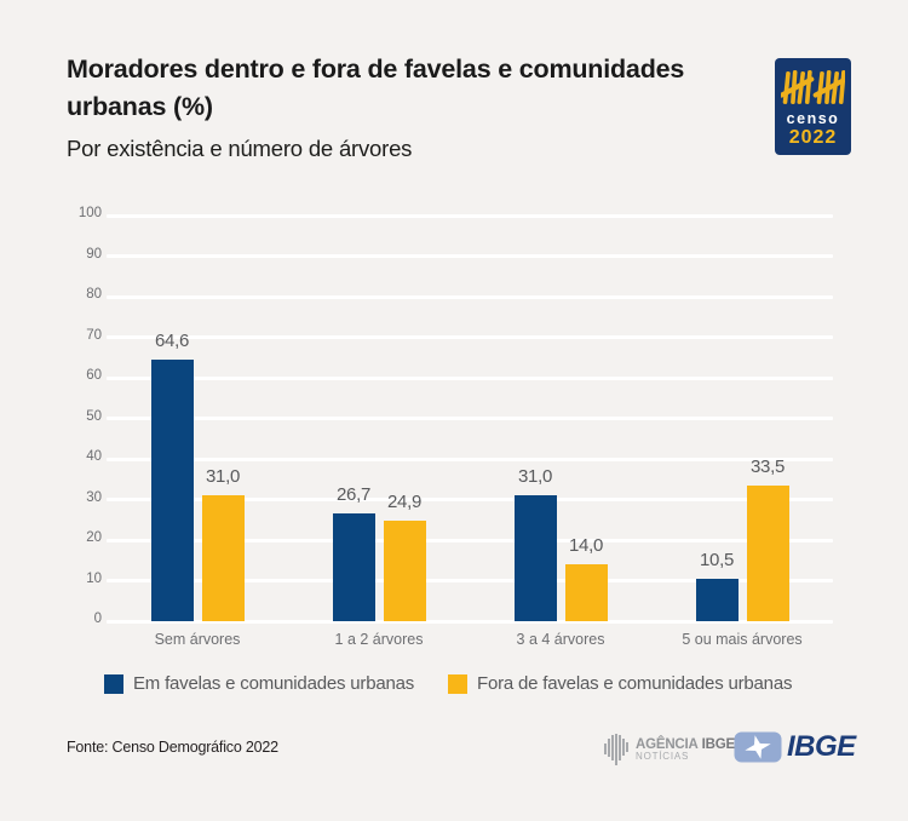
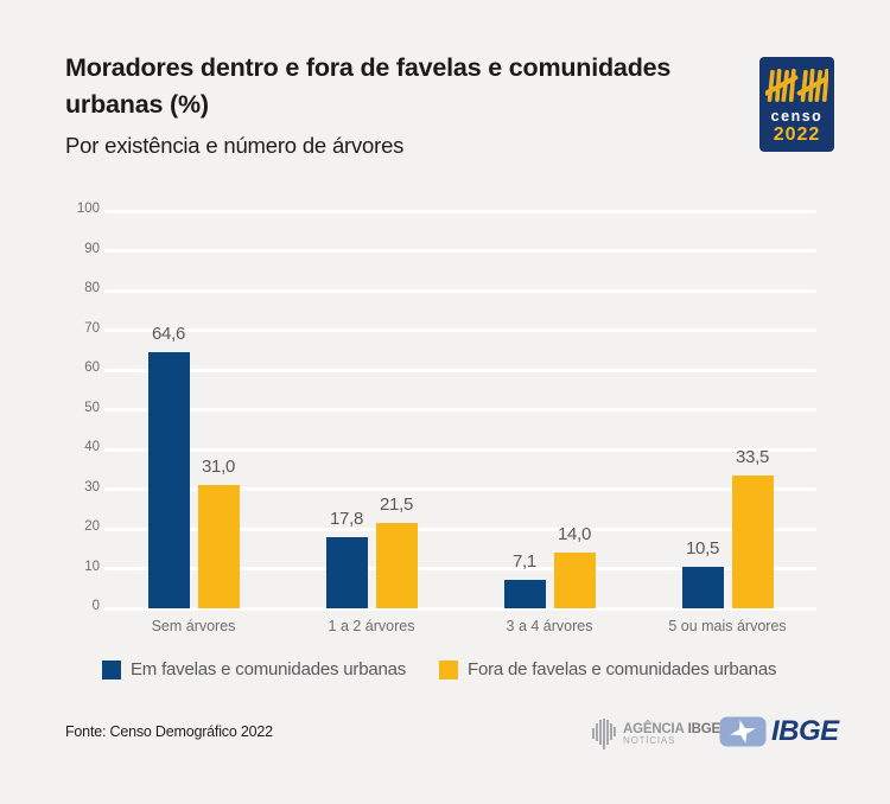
Em favelas e comunidades urbanas/1 a 2 árvores: 26,7 -> 17,8
Fora de favelas e comunidades urbanas/1 a 2 árvores: 24,9 -> 21,5
Em favelas e comunidades urbanas/3 a 4 árvores: 31,0 -> 7,1
